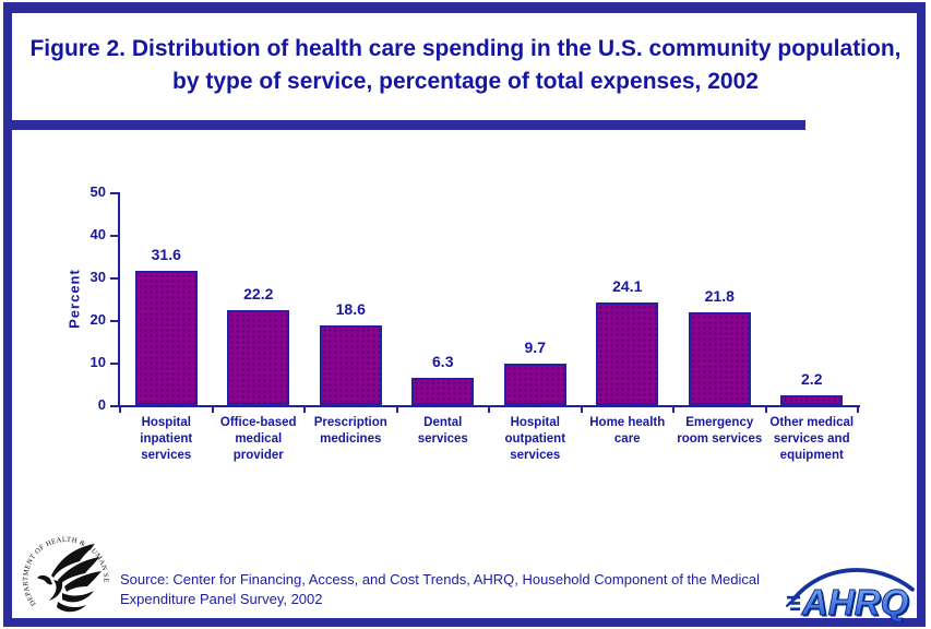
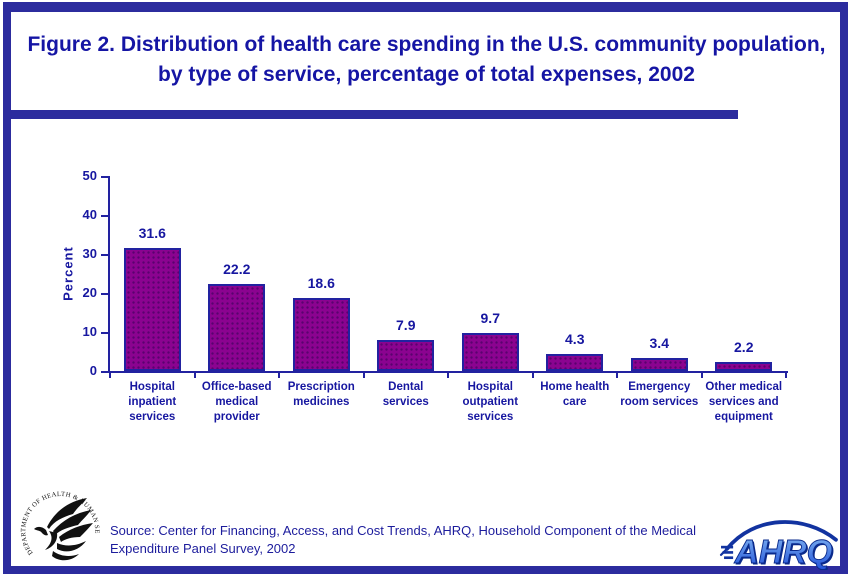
Dental services: 6.3 -> 7.9
Home health care: 24.1 -> 4.3
Emergency room services: 21.8 -> 3.4
